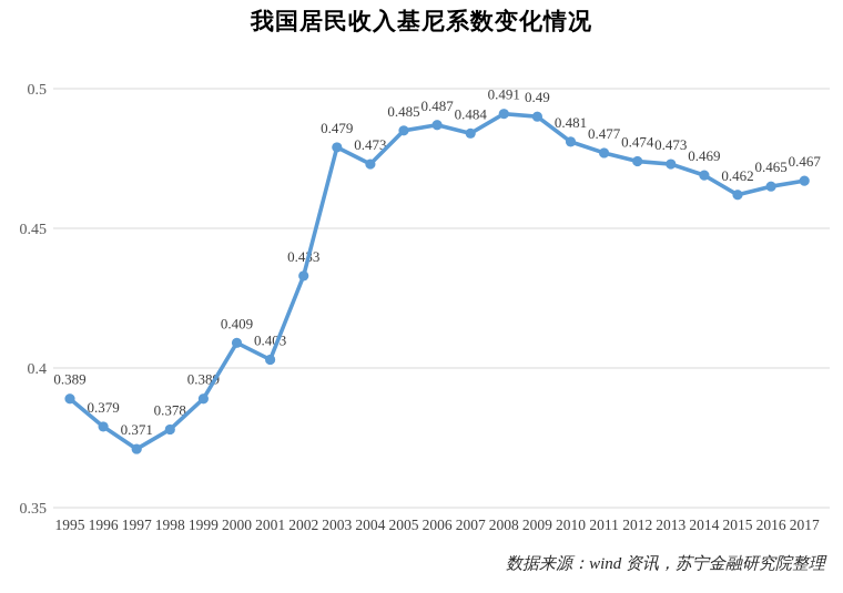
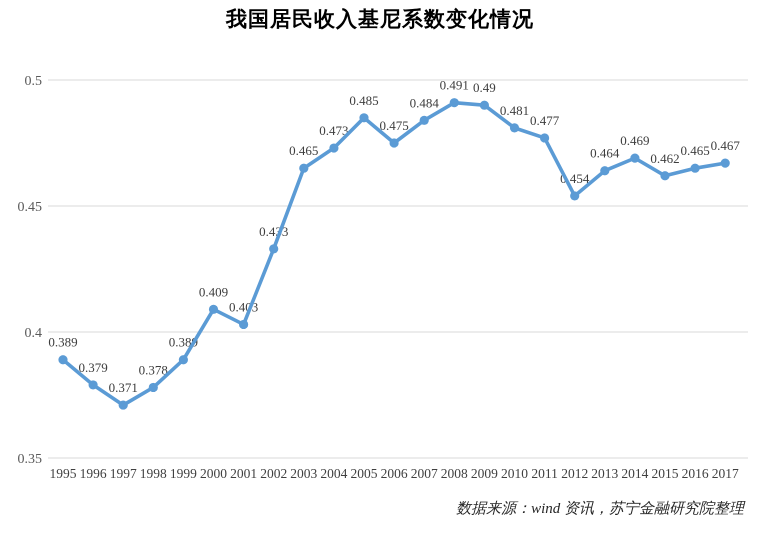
2003: 0.479 -> 0.465
2006: 0.487 -> 0.475
2012: 0.474 -> 0.454
2013: 0.473 -> 0.464
